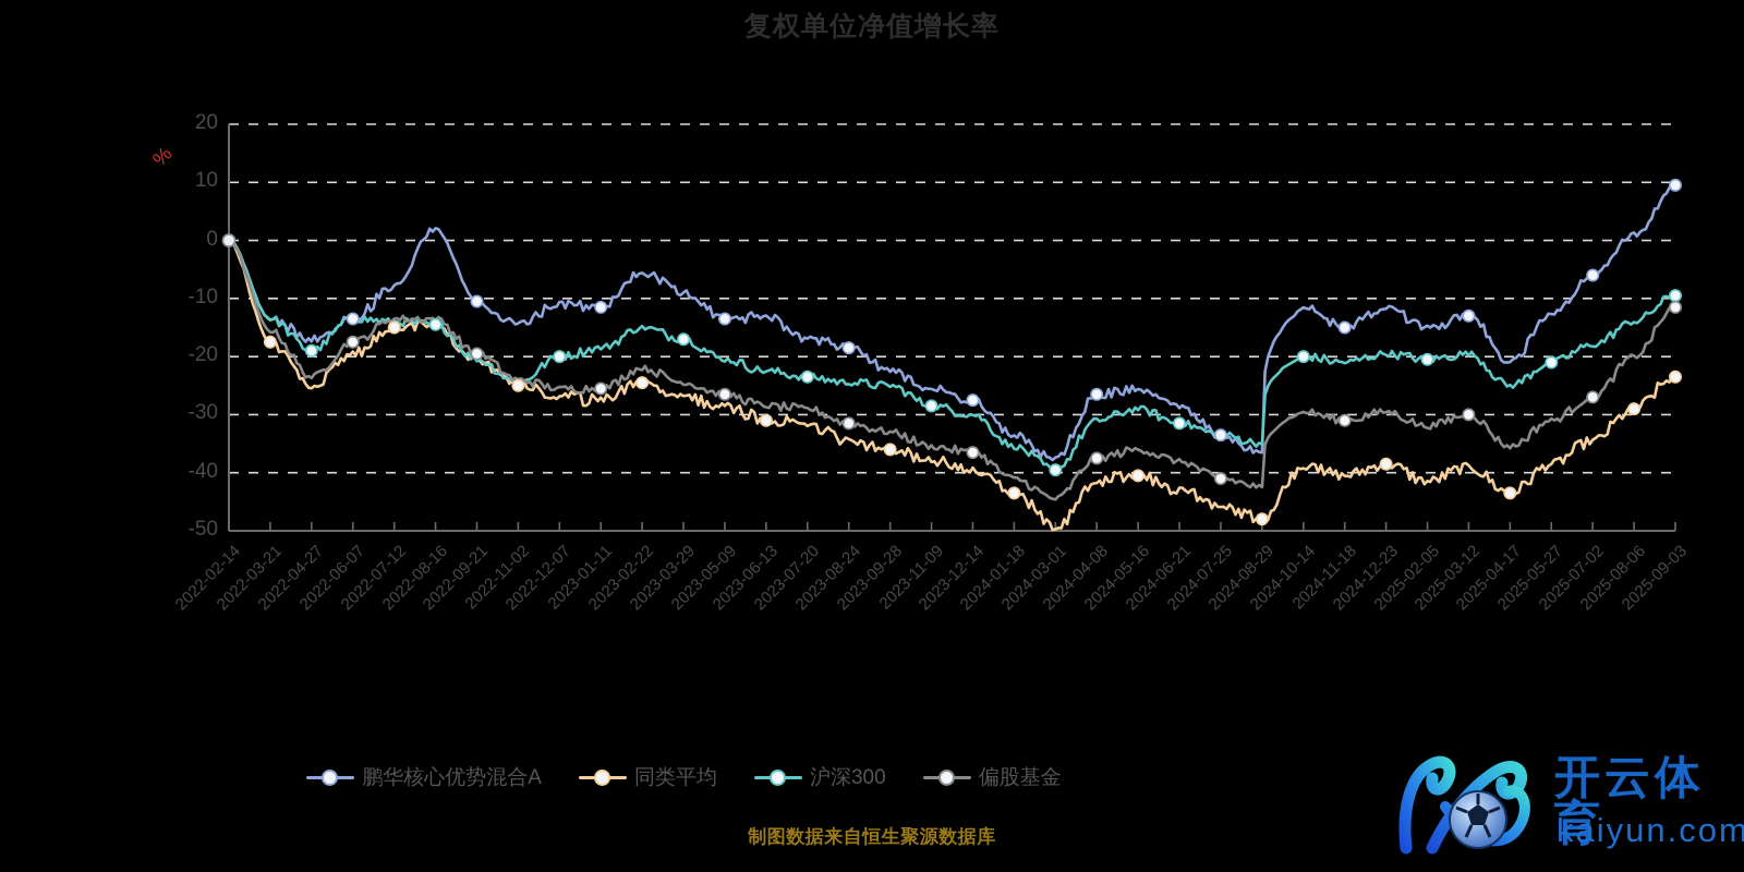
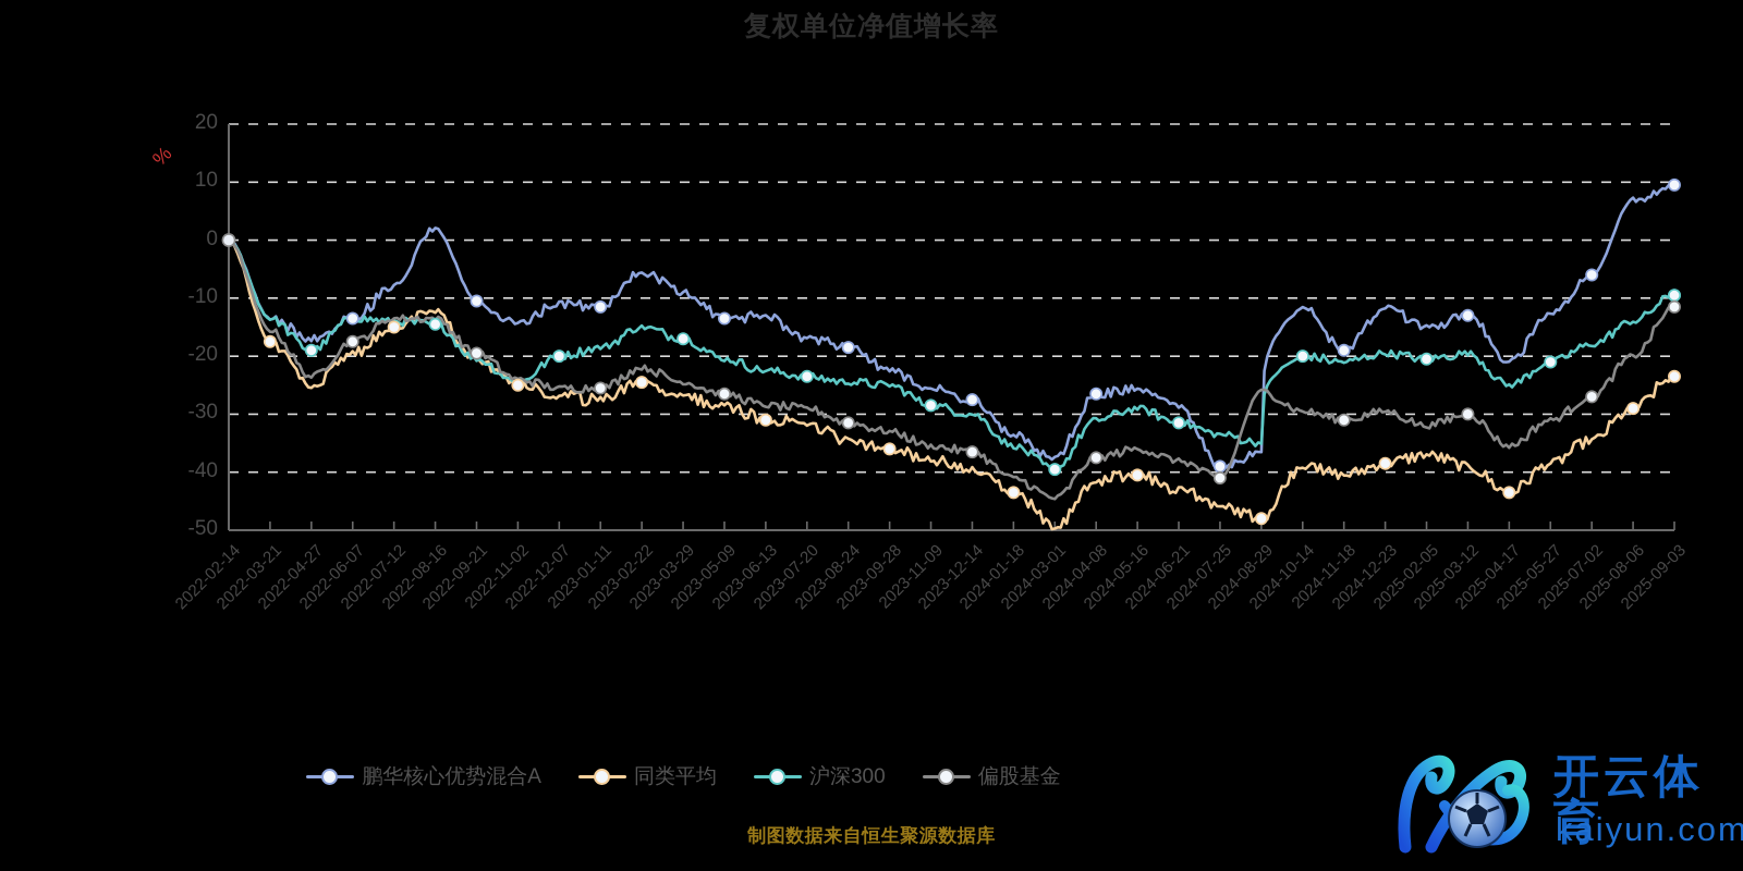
同类平均/2022-08-16: -14 -> -12
鹏华核心优势混合A/2024-07-25: -34 -> -39
偏股基金/2024-08-29: -42 -> -26
鹏华核心优势混合A/2024-11-18: -15 -> -19
同类平均/2025-02-05: -42 -> -37
鹏华核心优势混合A/2025-08-06: 1 -> 7
